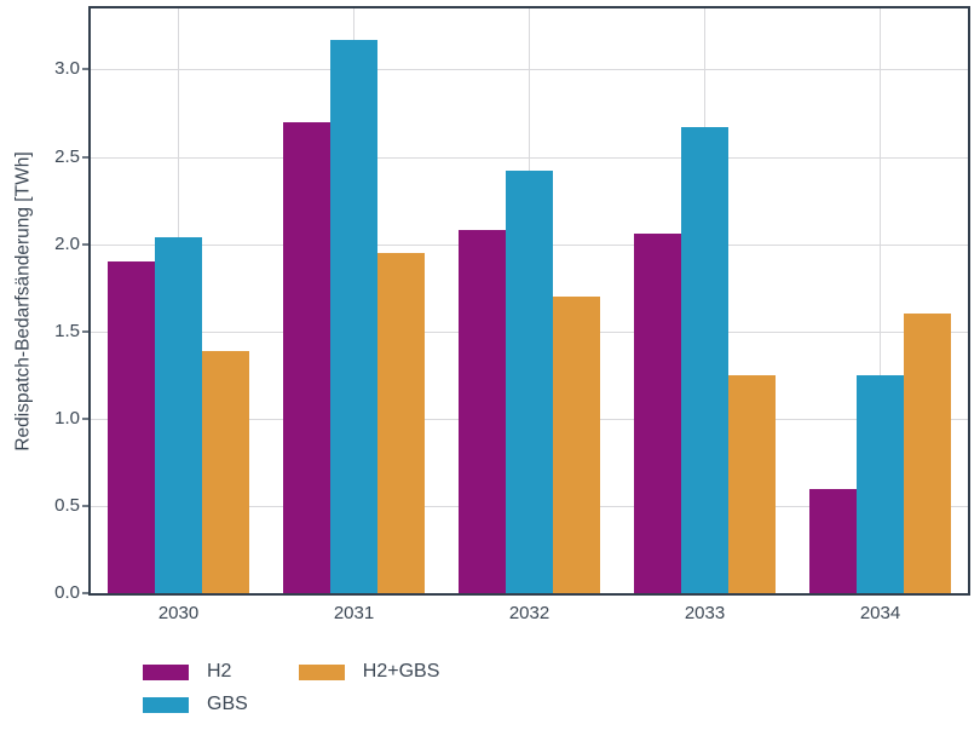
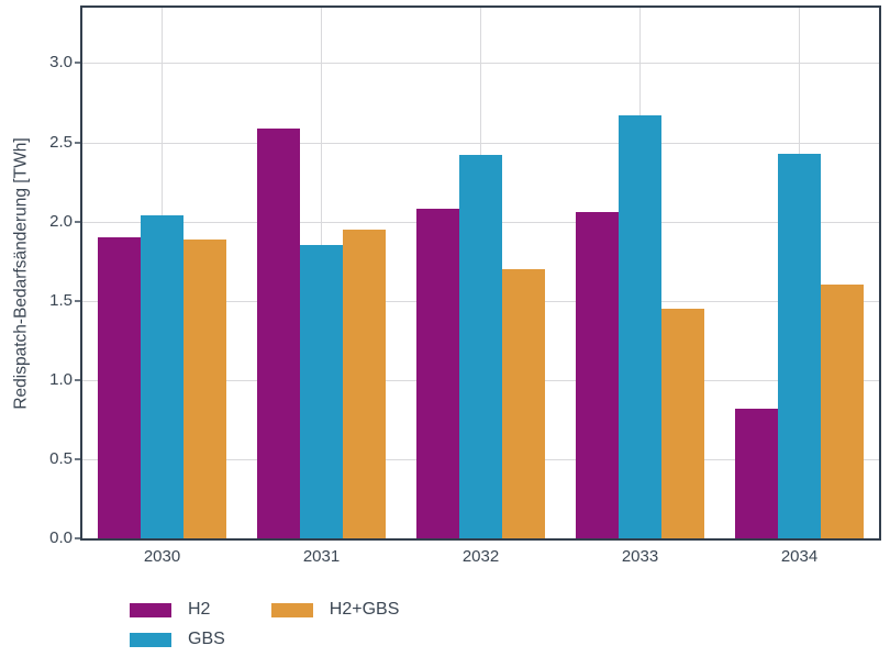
H2+GBS/2030: 1.39 -> 1.89
H2/2031: 2.70 -> 2.59
GBS/2031: 3.17 -> 1.85
H2+GBS/2033: 1.25 -> 1.45
H2/2034: 0.60 -> 0.82
GBS/2034: 1.25 -> 2.43
